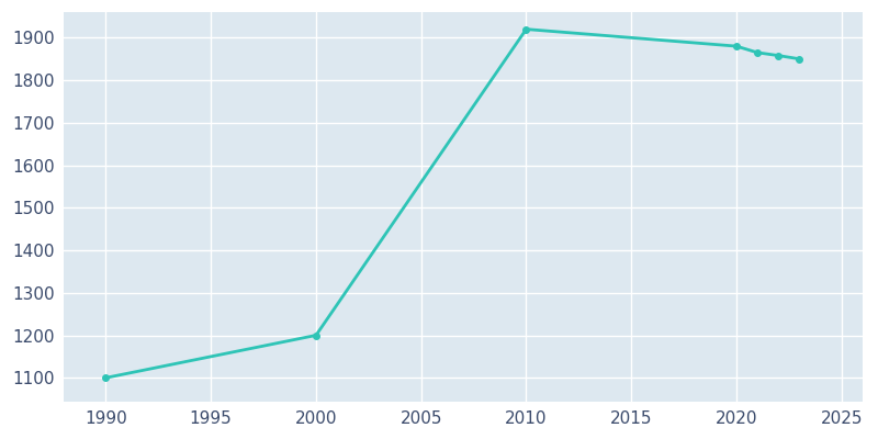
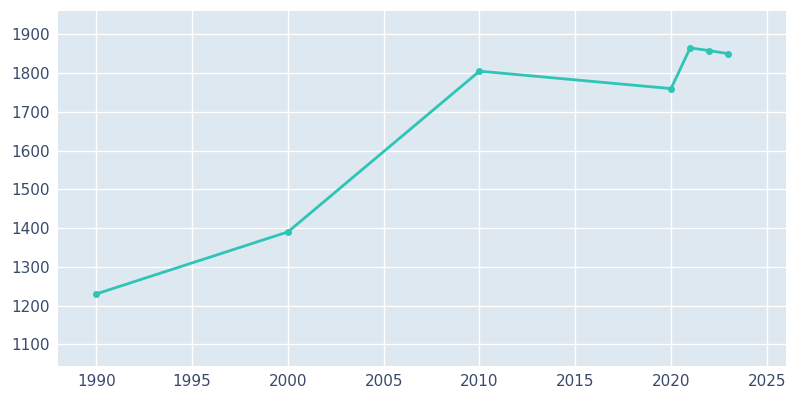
1990: 1100 -> 1230
2000: 1200 -> 1390
2010: 1920 -> 1805
2020: 1880 -> 1760
